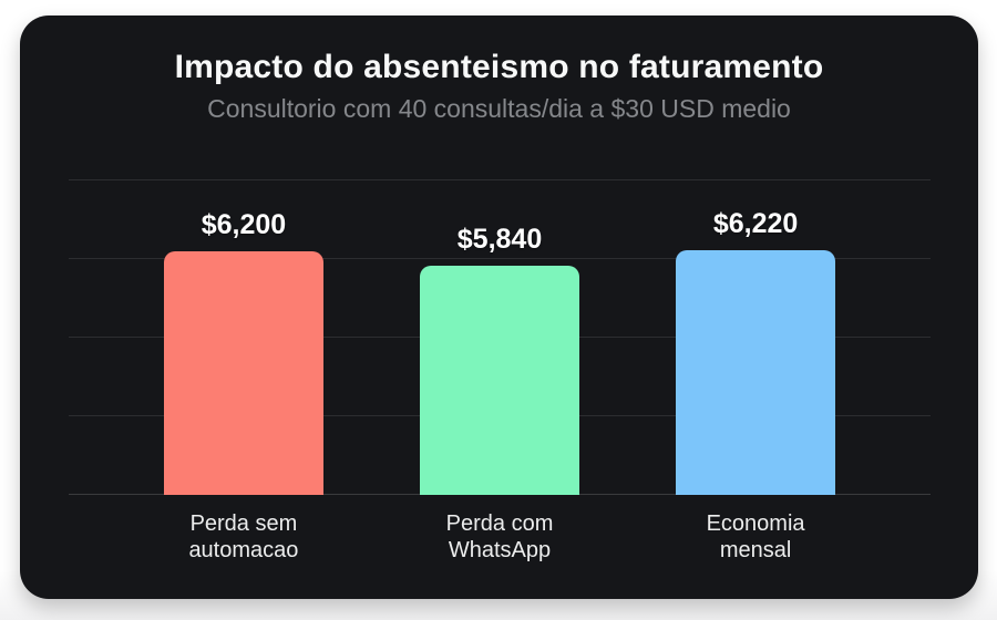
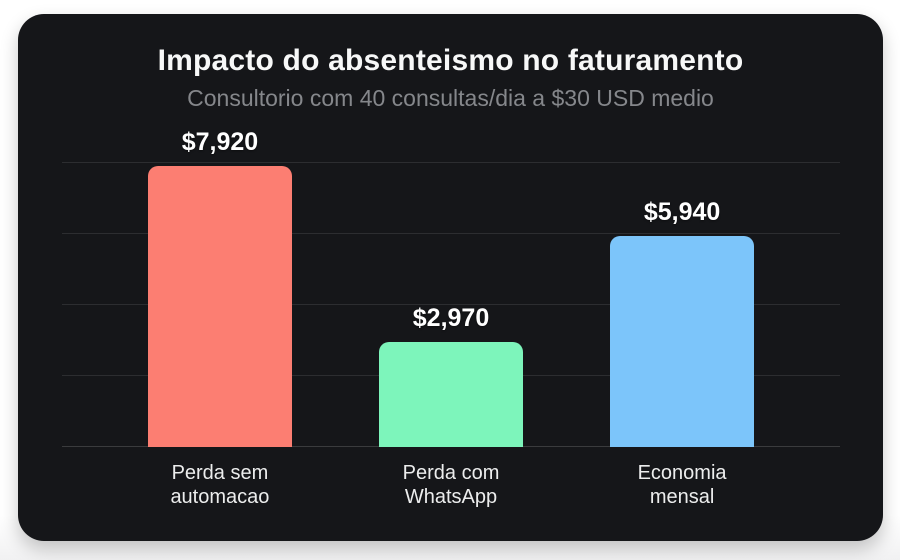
Perda sem automacao: $6,200 -> $7,920
Perda com WhatsApp: $5,840 -> $2,970
Economia mensal: $6,220 -> $5,940
